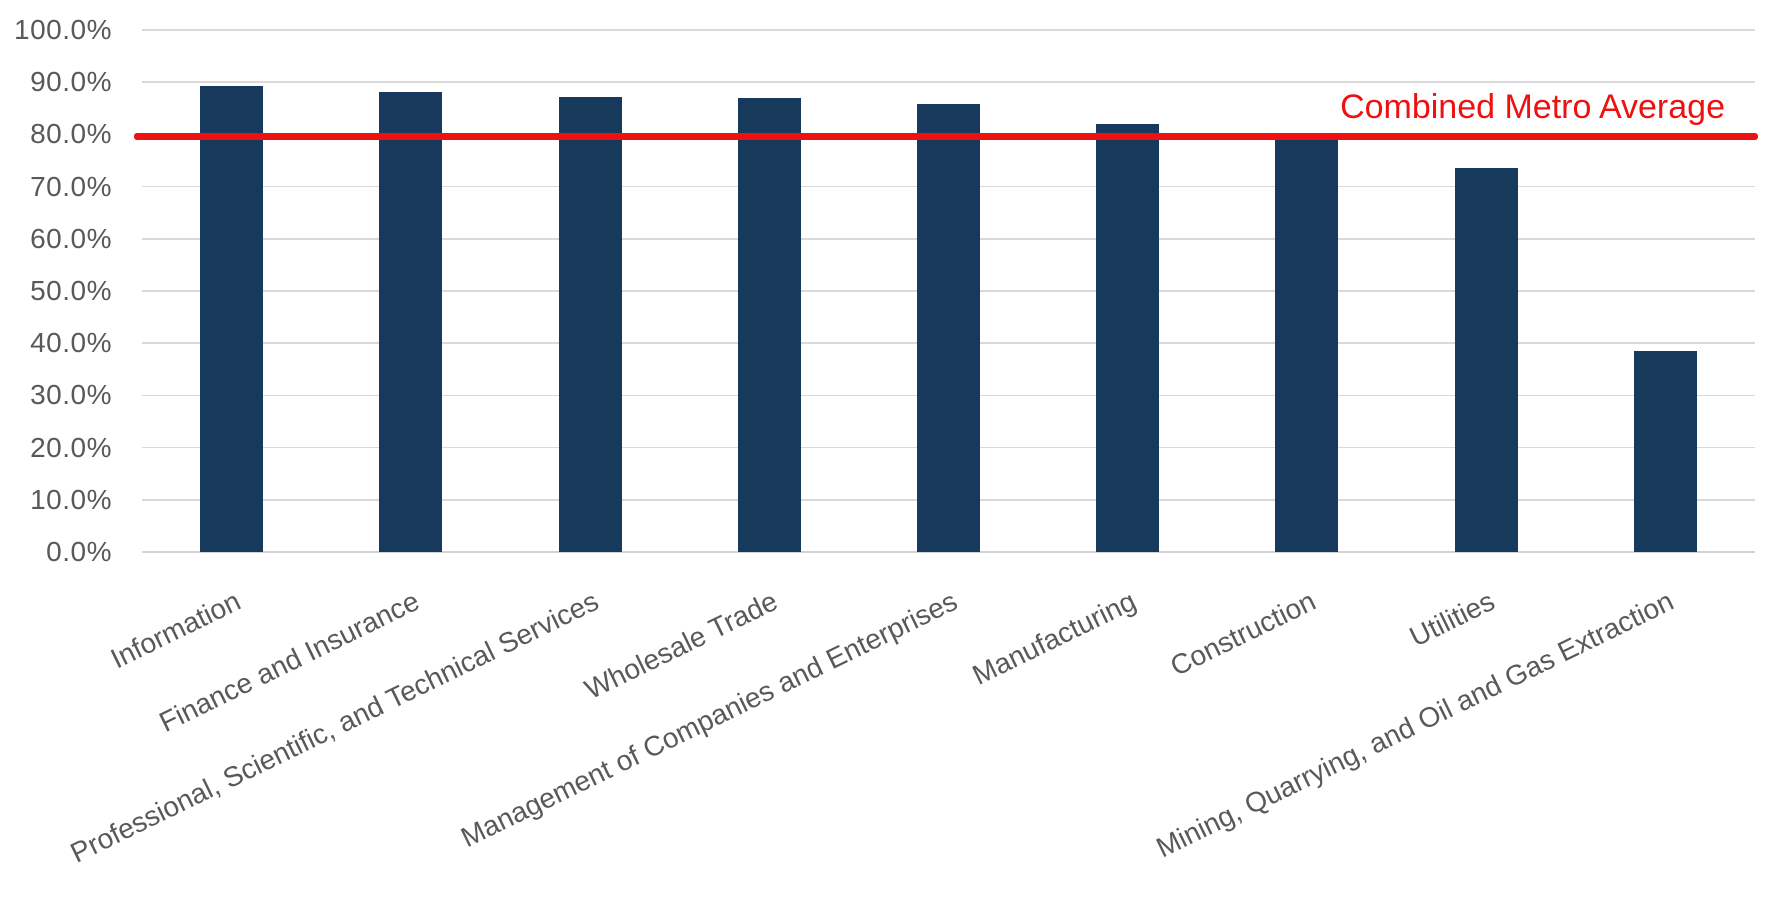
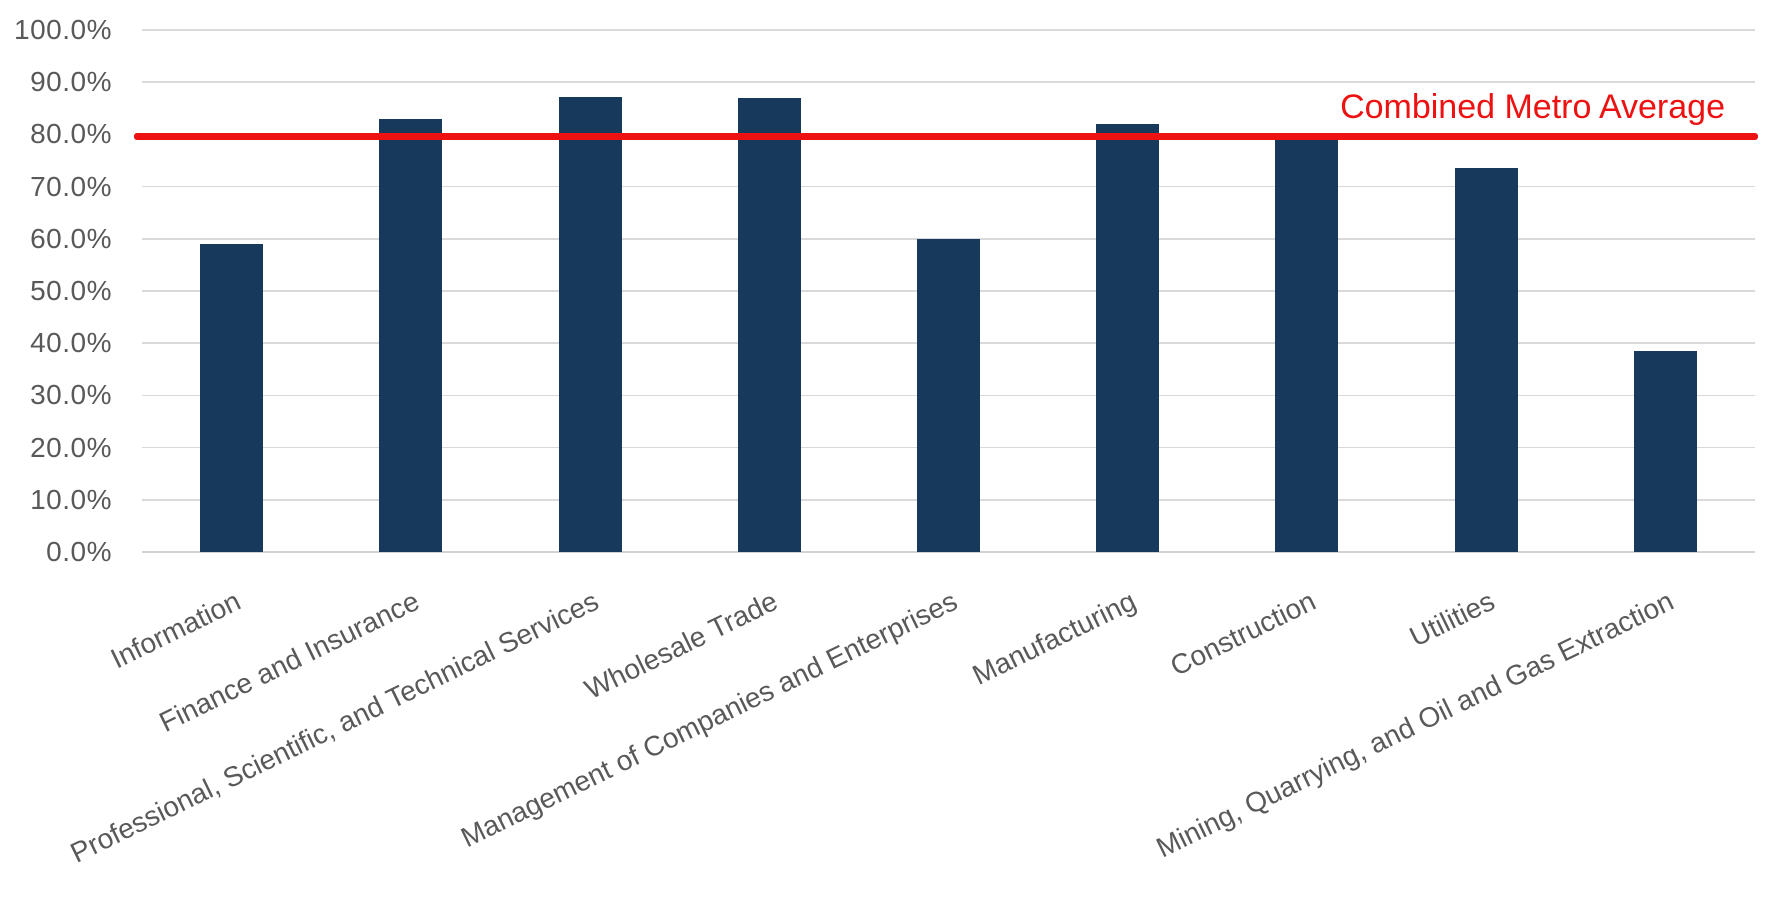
Information: 89% -> 59%
Finance and Insurance: 88% -> 83%
Management of Companies and Enterprises: 86% -> 60%
